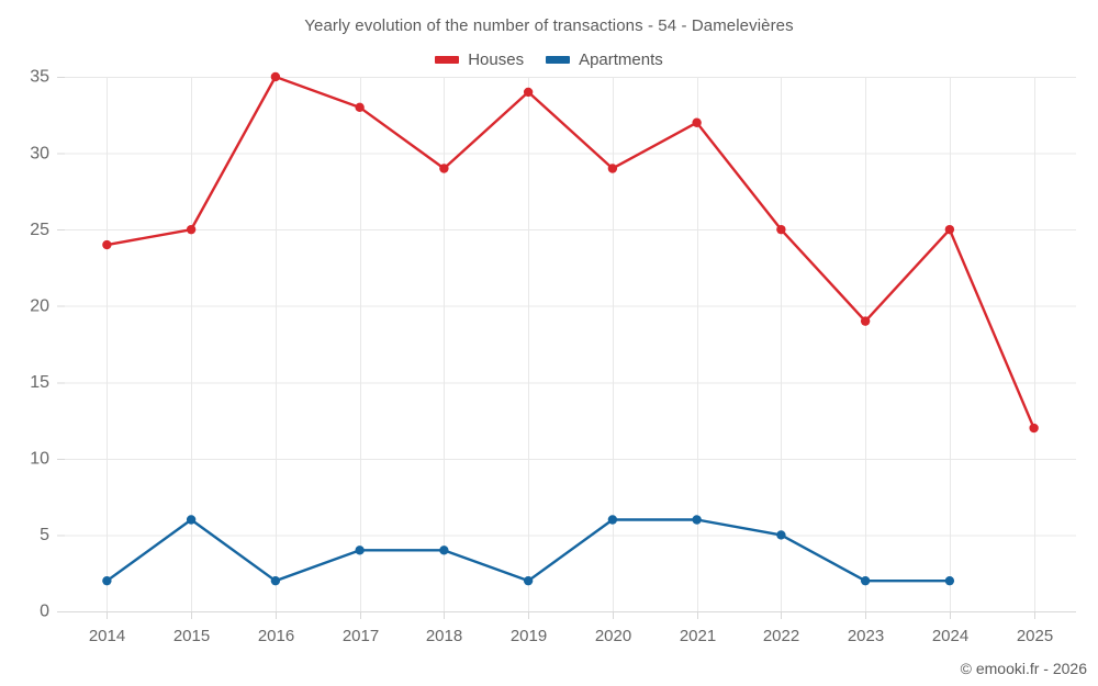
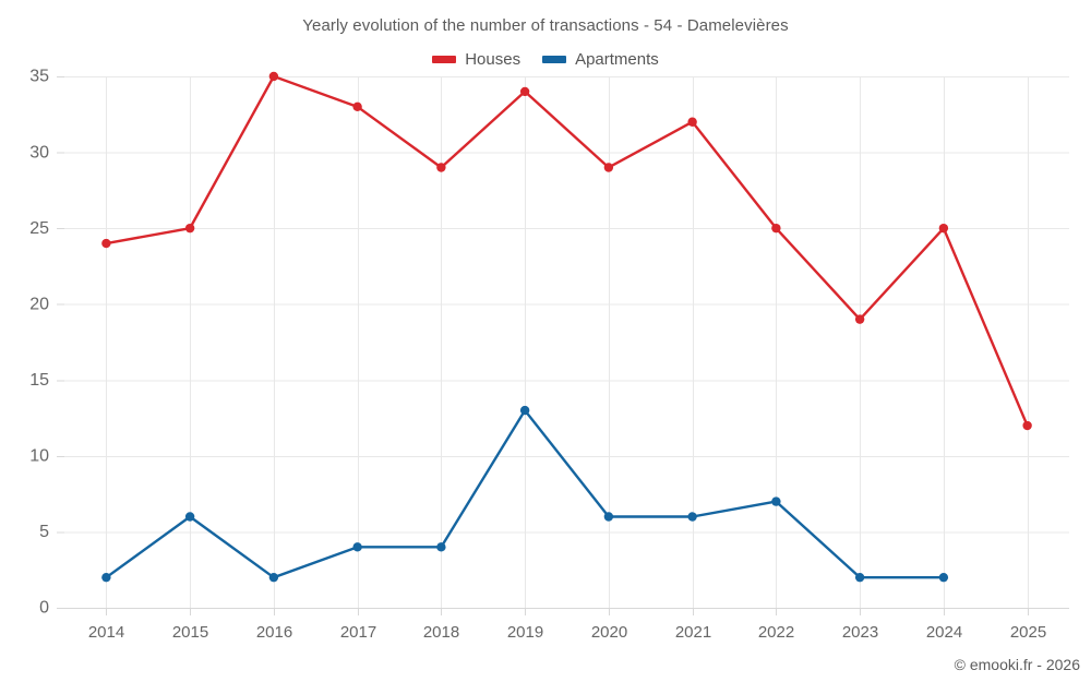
Apartments/2019: 2 -> 13
Apartments/2022: 5 -> 7
